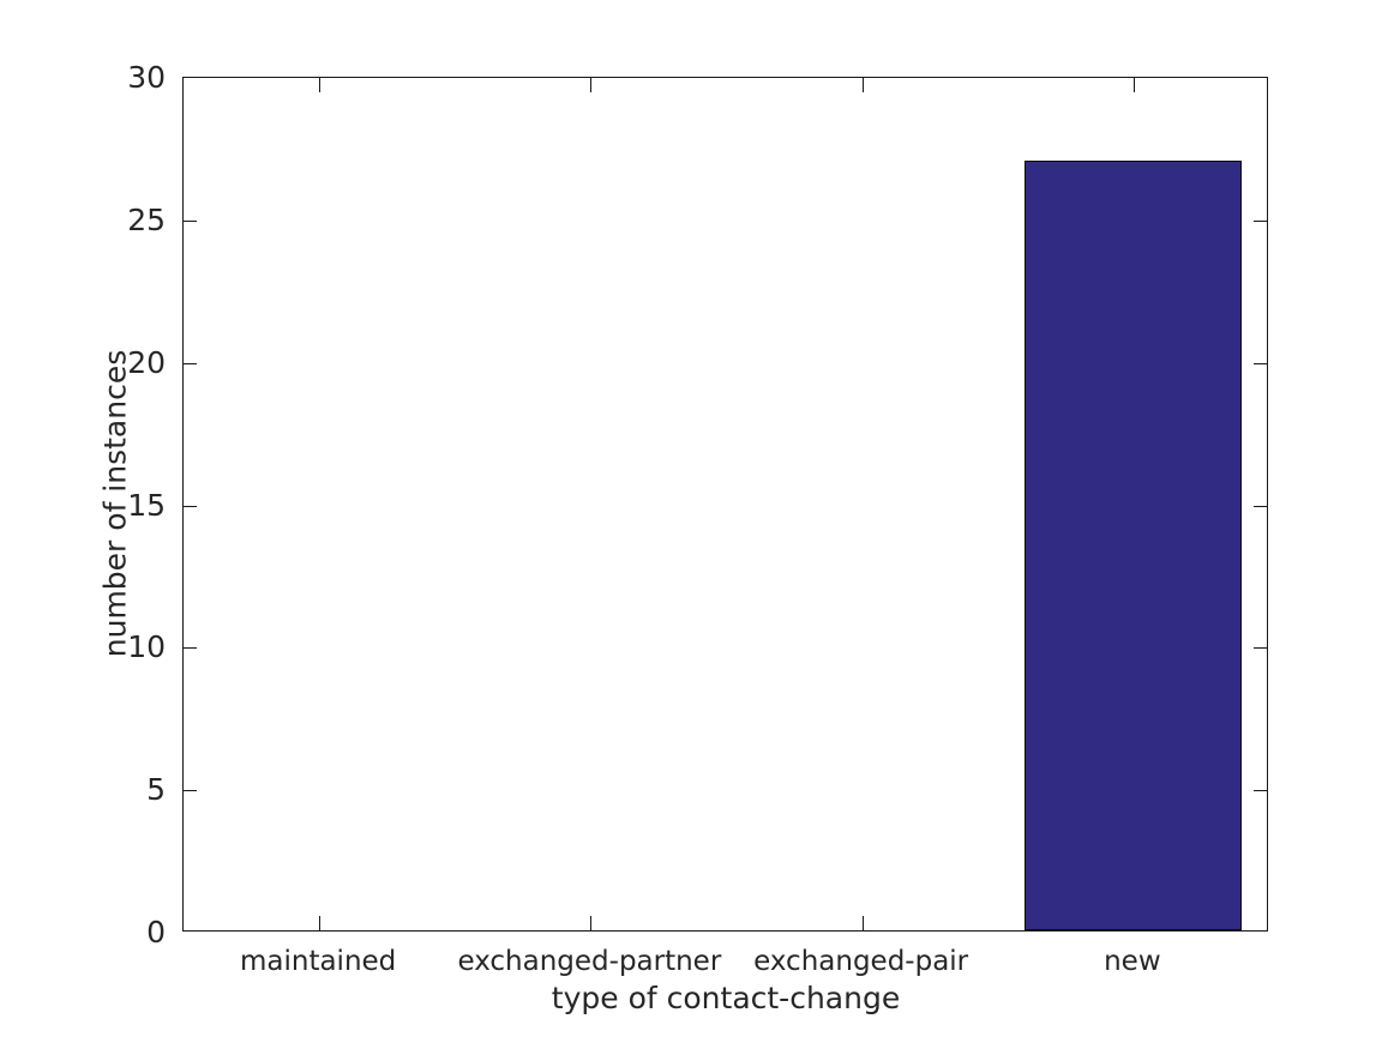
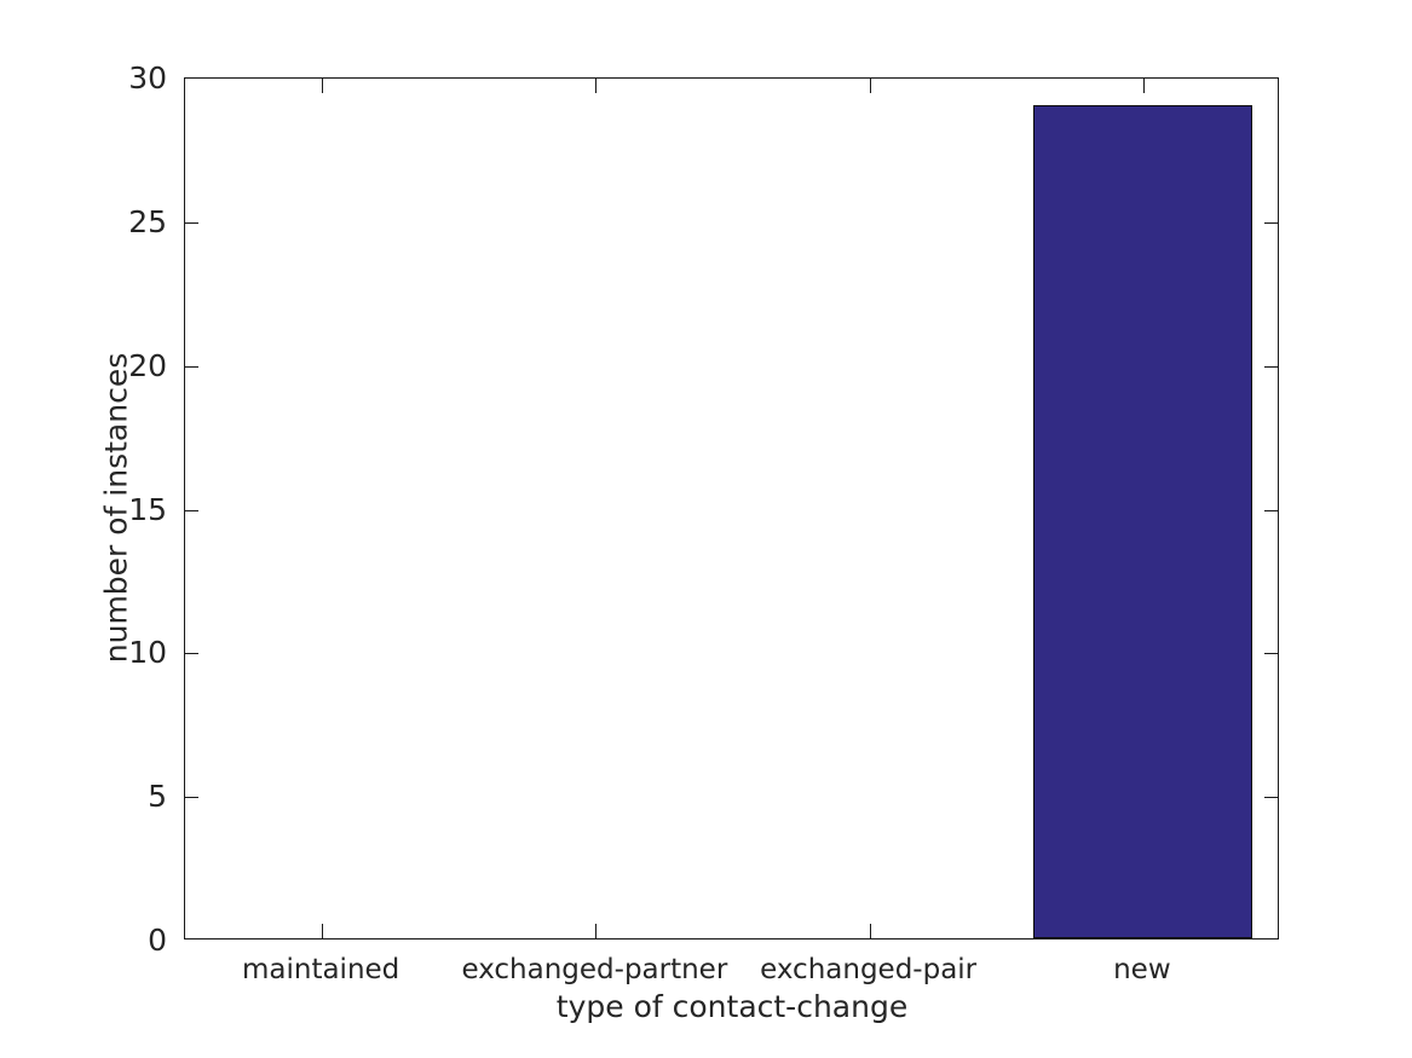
new: 27 -> 29
